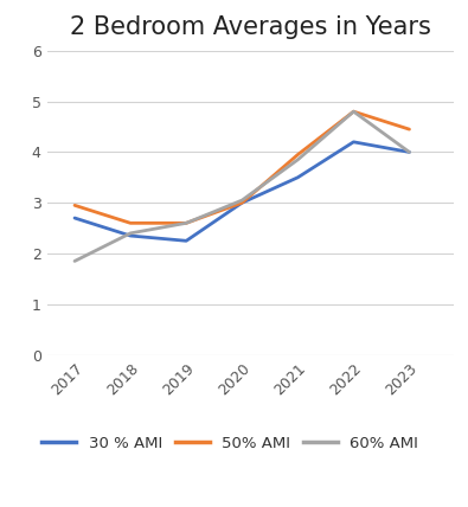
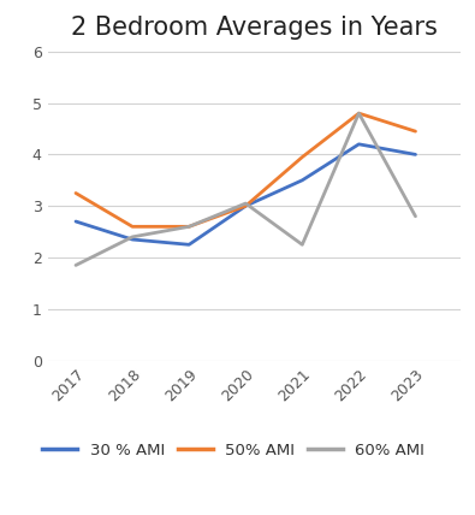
50% AMI/2017: 2.95 -> 3.25
60% AMI/2021: 3.85 -> 2.25
60% AMI/2023: 4.00 -> 2.80
